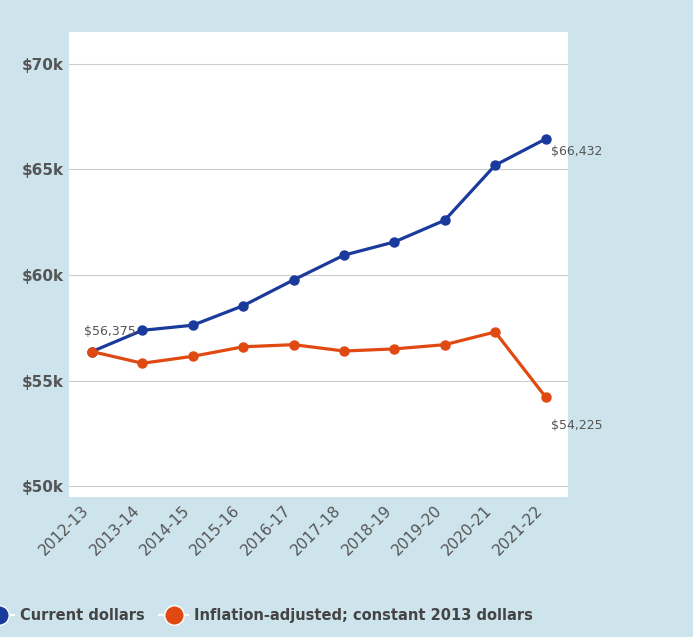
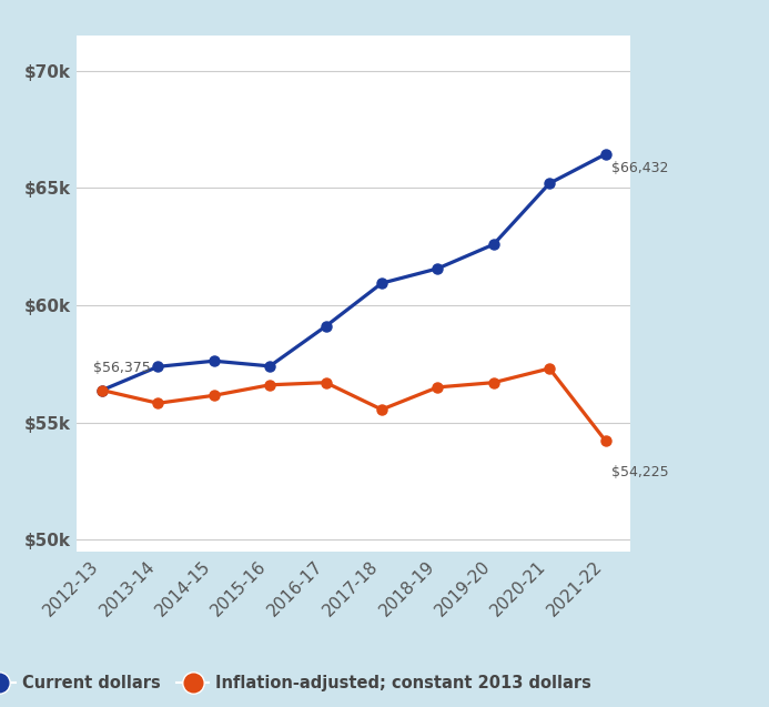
Current dollars/2015-16: $58.54k -> $57.40k
Current dollars/2016-17: $59.76k -> $59.10k
Inflation-adjusted; constant 2013 dollars/2017-18: $56.40k -> $55.55k
